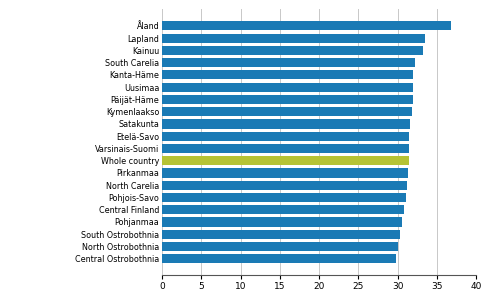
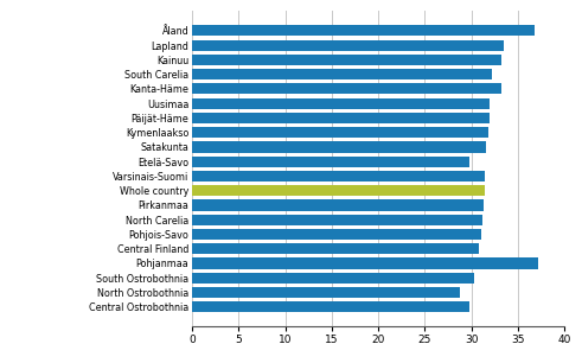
Kanta-Häme: 32.0 -> 33.2
Etelä-Savo: 31.5 -> 29.8
Pohjanmaa: 30.5 -> 37.2
North Ostrobothnia: 30.0 -> 28.8
